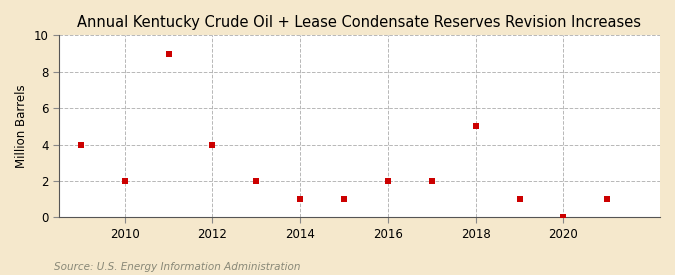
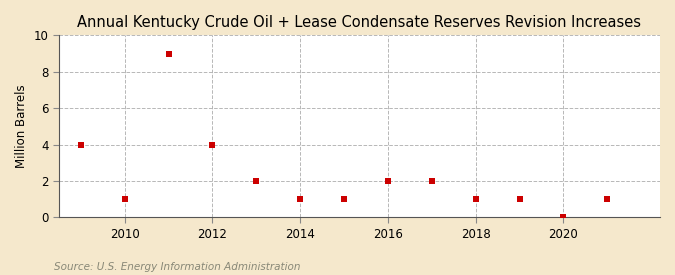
2010: 2 -> 1
2018: 5 -> 1
